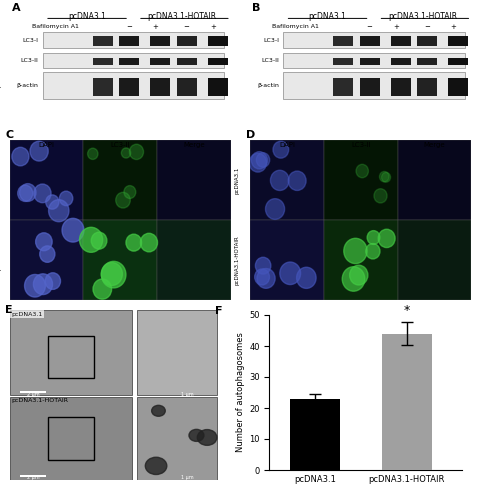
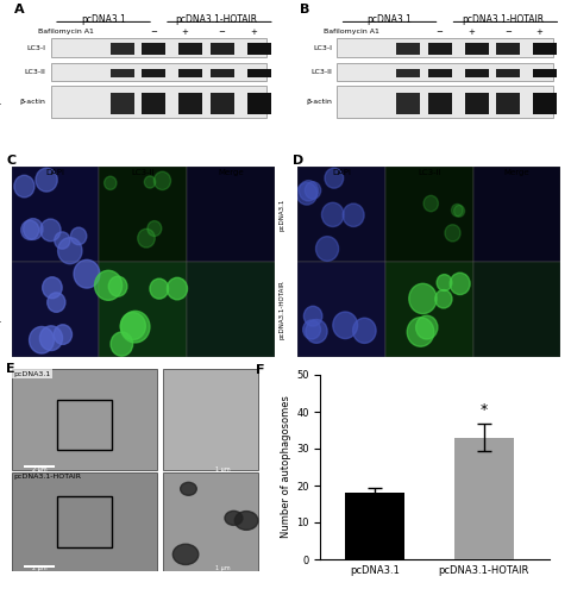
pcDNA3.1: 23 -> 18
pcDNA3.1-HOTAIR: 44 -> 33
